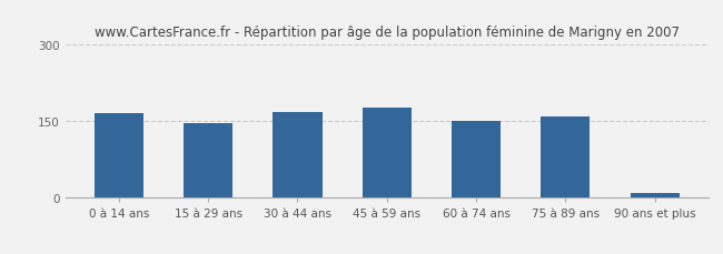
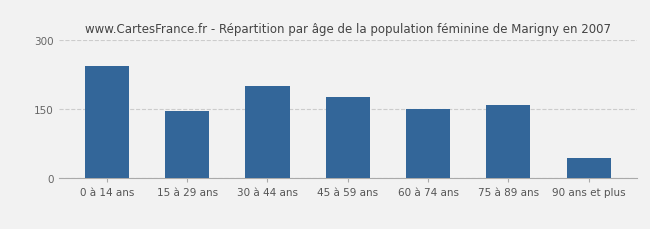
0 à 14 ans: 166 -> 245
30 à 44 ans: 168 -> 200
90 ans et plus: 10 -> 45
